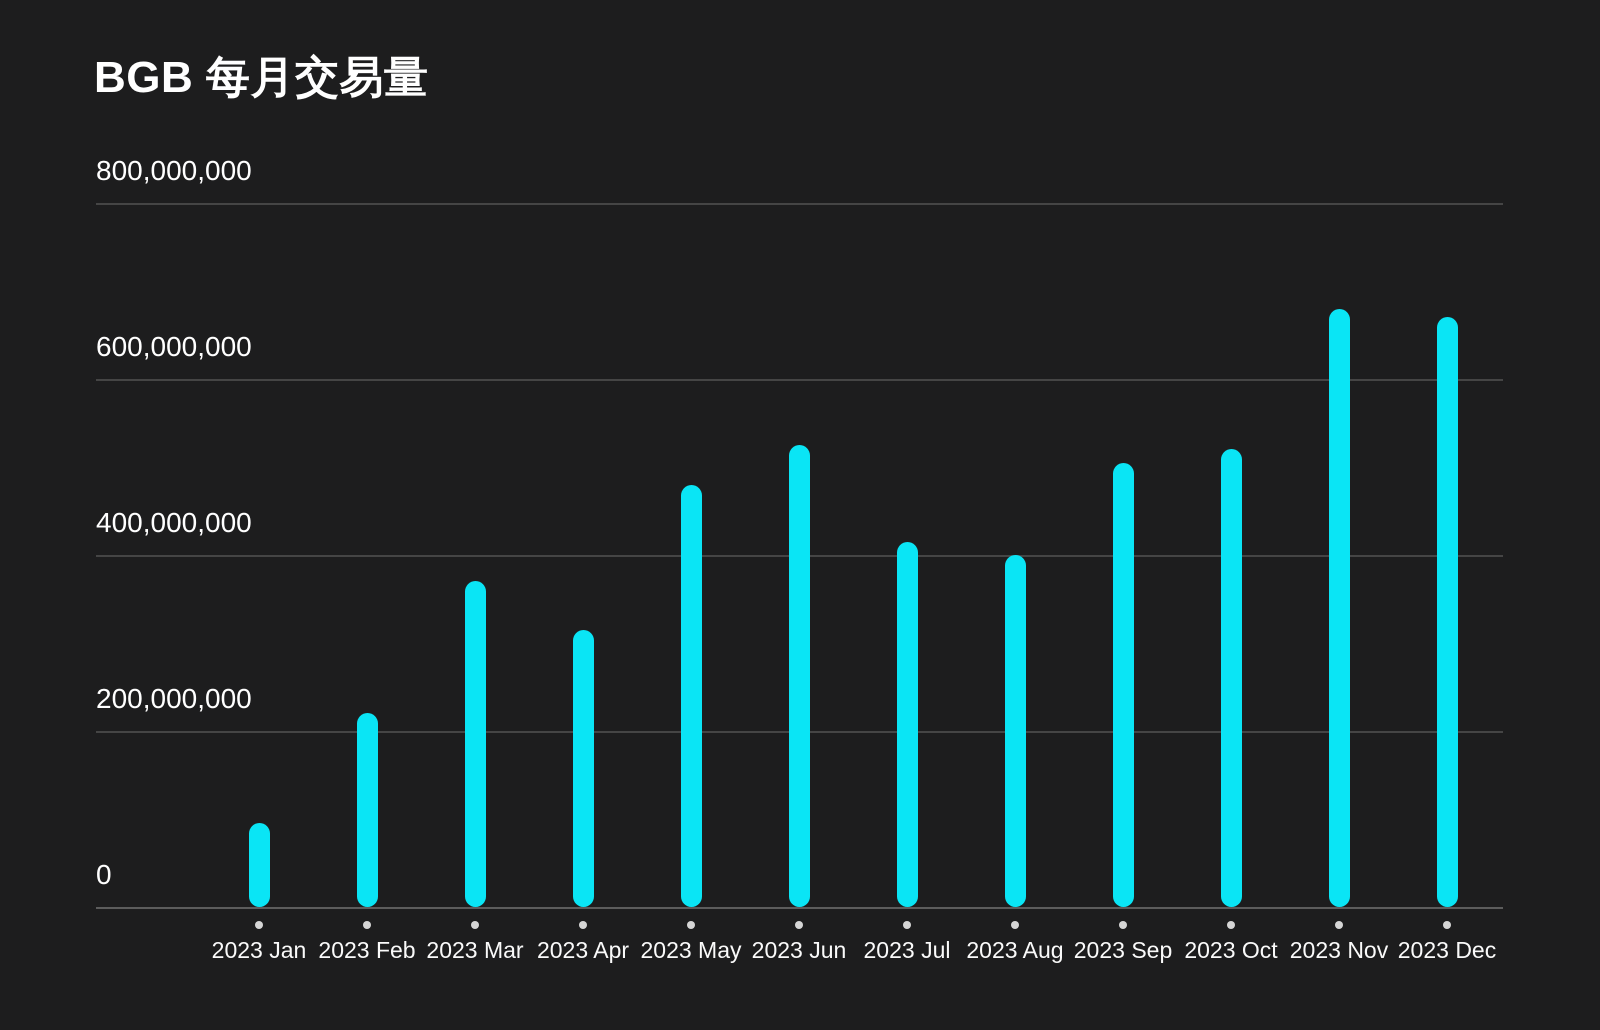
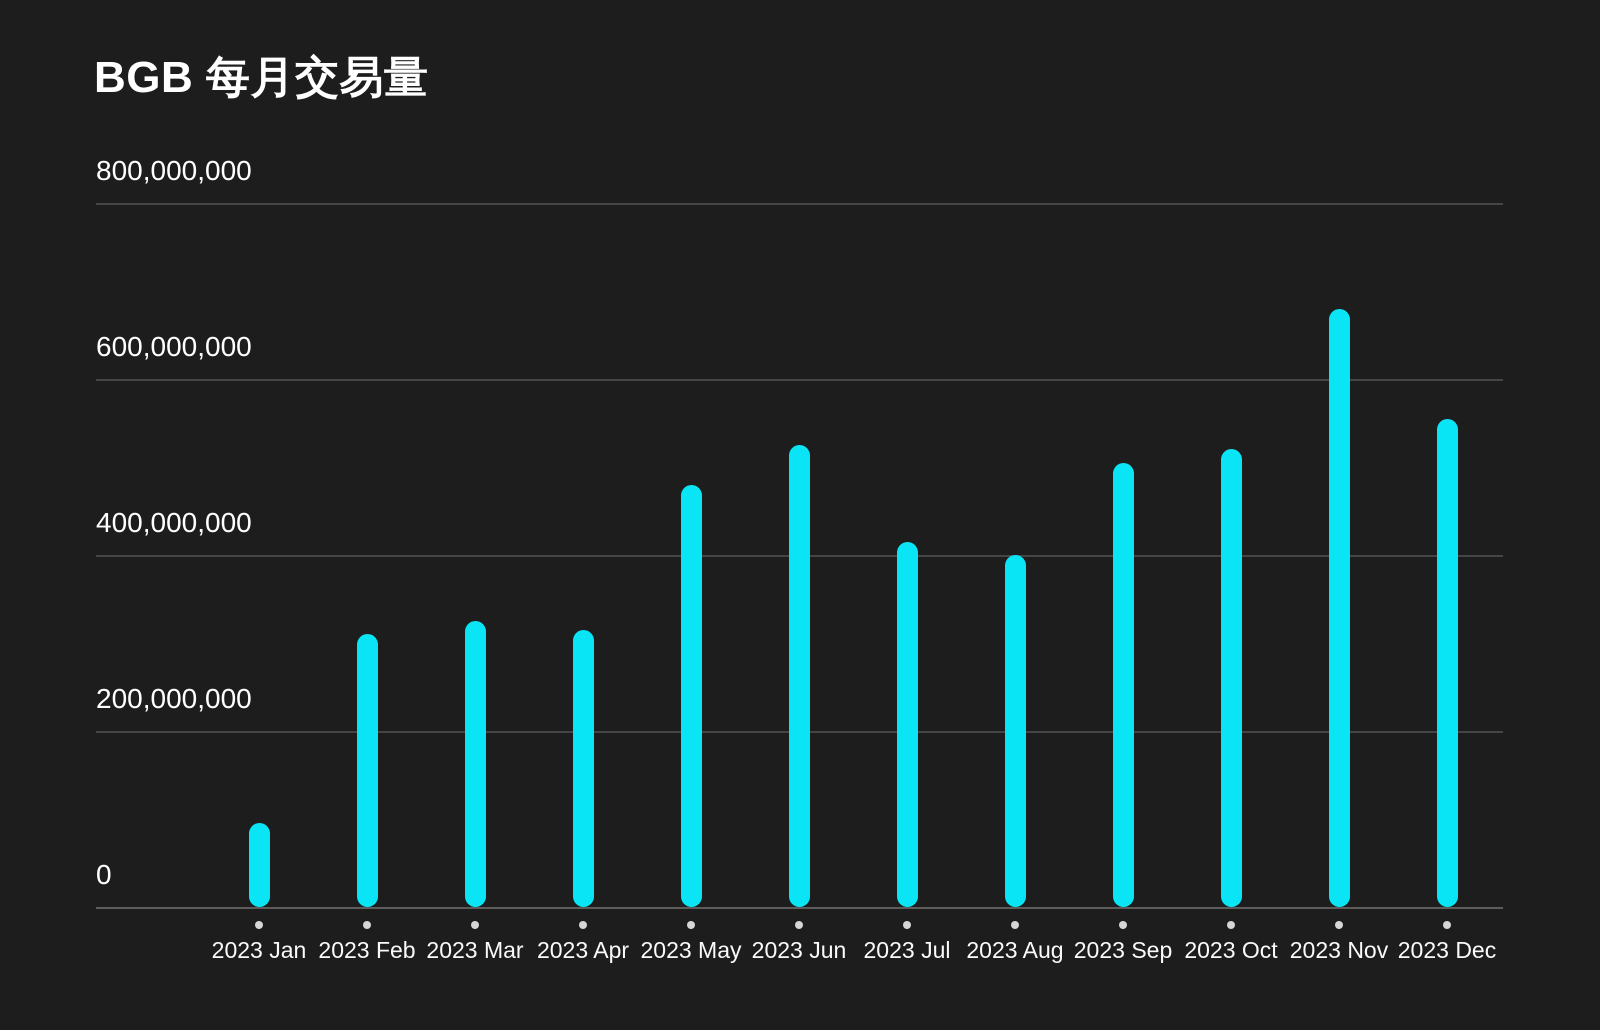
2023 Feb: 220000000 -> 310000000
2023 Mar: 370000000 -> 320000000
2023 Dec: 670000000 -> 560000000
